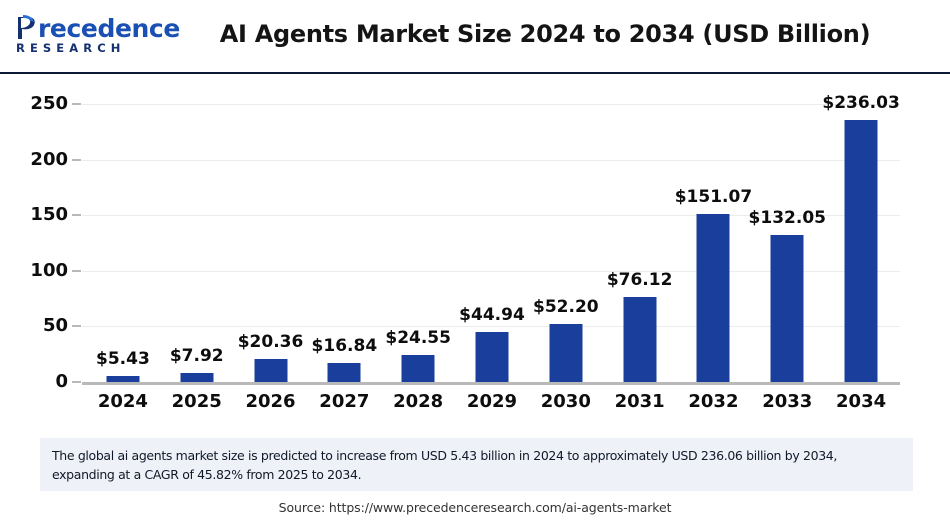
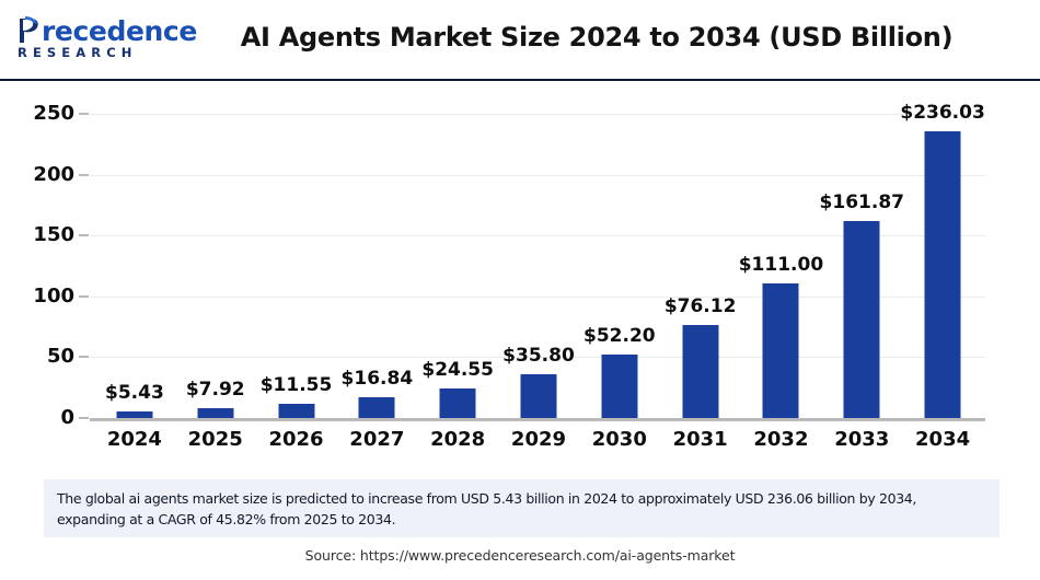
2026: $20.36 -> $11.55
2029: $44.94 -> $35.80
2032: $151.07 -> $111.00
2033: $132.05 -> $161.87
